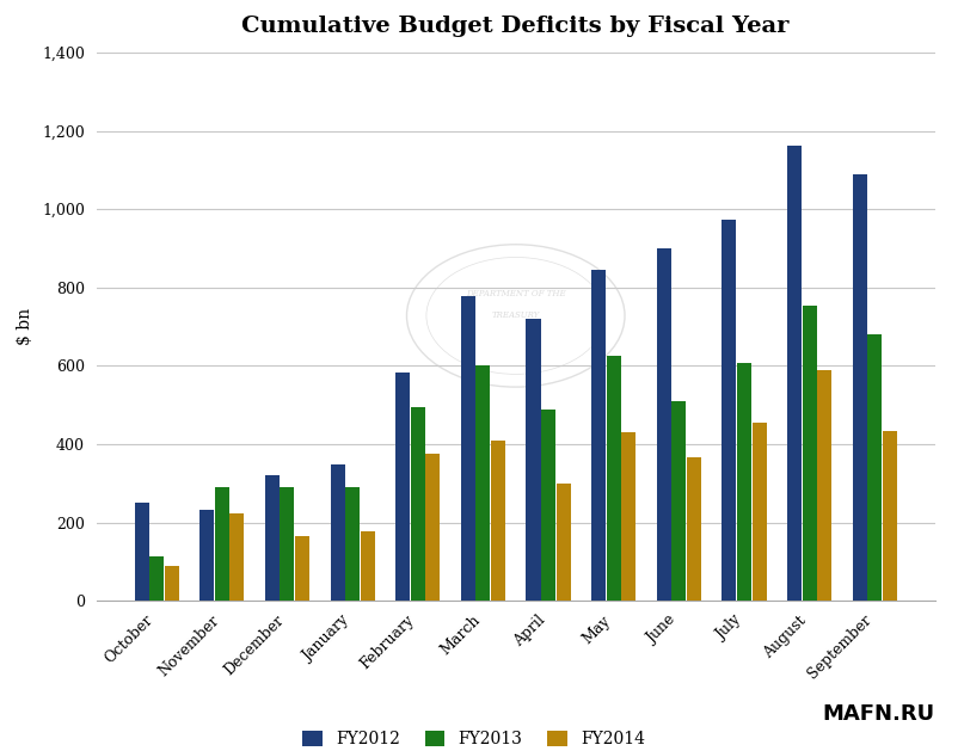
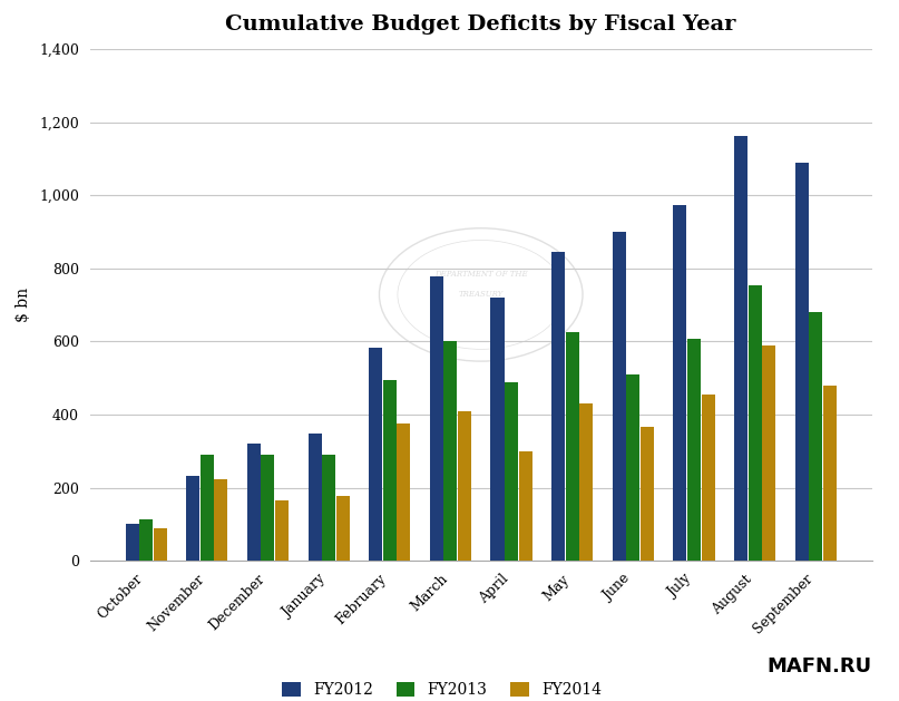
FY2012/October: 250 -> 100
FY2014/September: 435 -> 480
